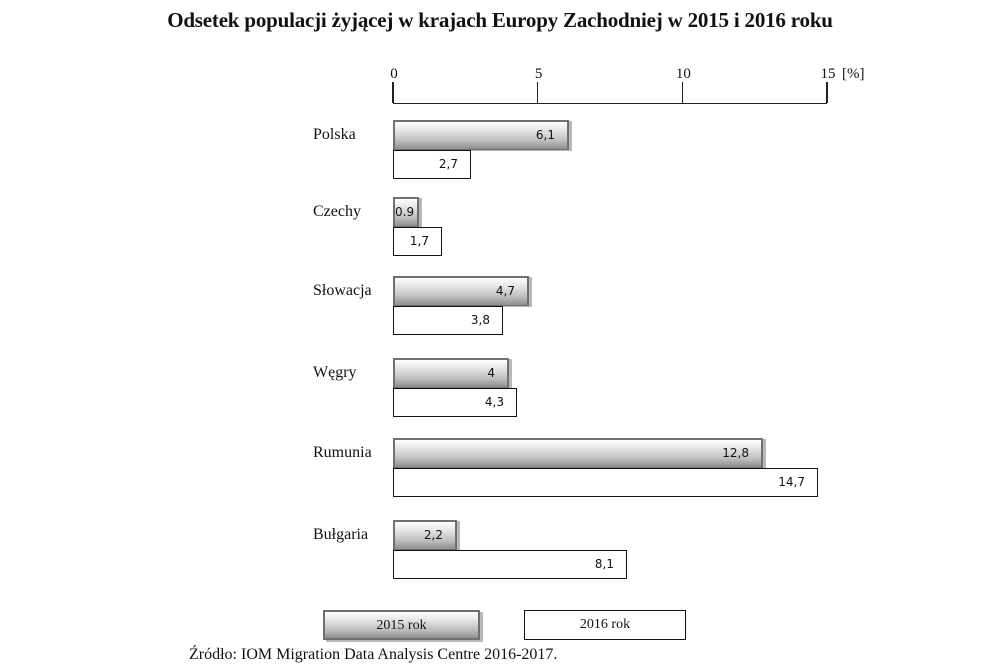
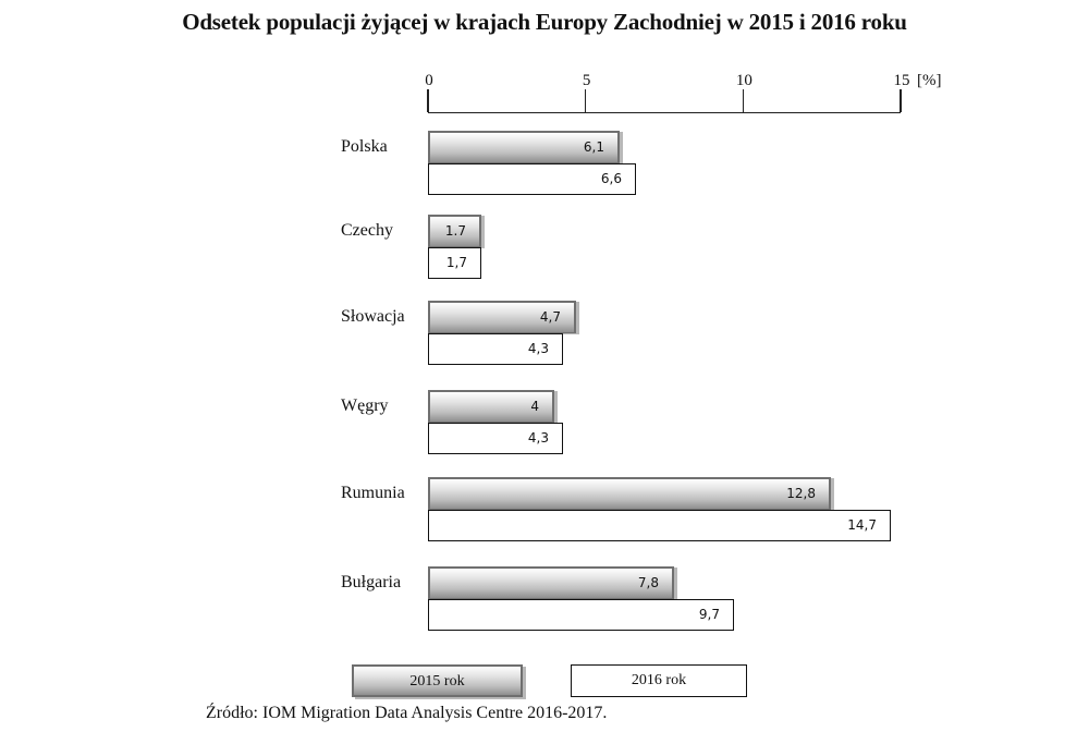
2016 rok/Polska: 2,7 -> 6,6
2015 rok/Czechy: 0.9 -> 1.7
2016 rok/Słowacja: 3,8 -> 4,3
2015 rok/Bułgaria: 2,2 -> 7,8
2016 rok/Bułgaria: 8,1 -> 9,7
